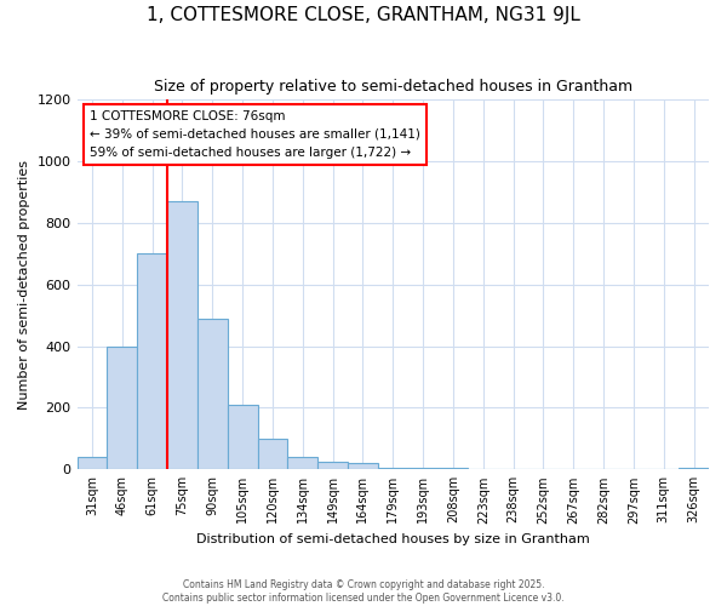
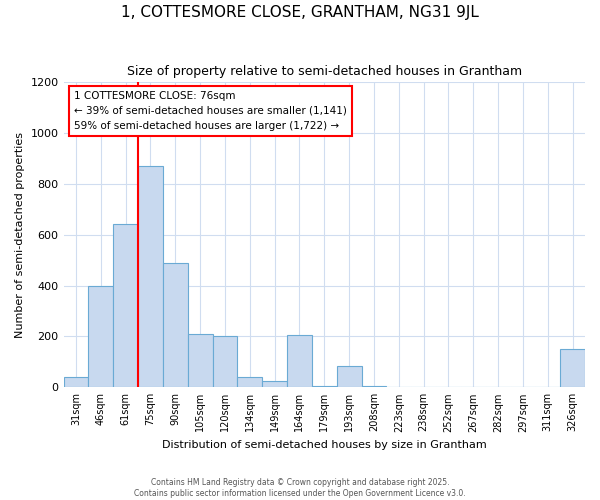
61sqm: 700 -> 640
120sqm: 100 -> 200
164sqm: 20 -> 205
193sqm: 5 -> 85
326sqm: 5 -> 150
